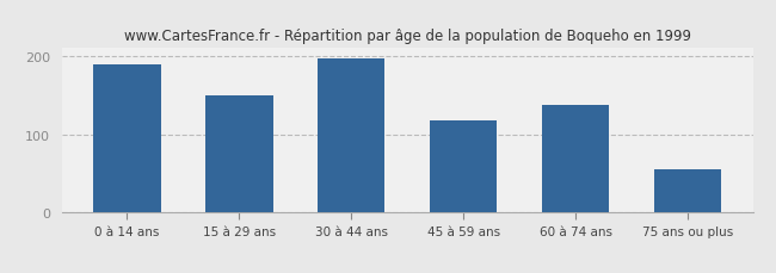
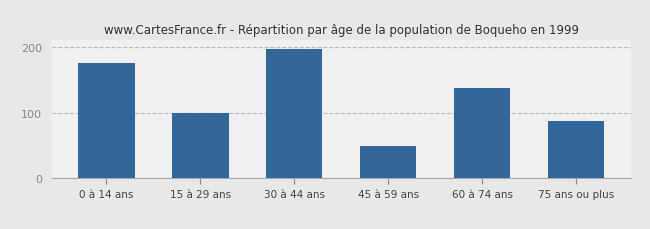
0 à 14 ans: 190 -> 176
15 à 29 ans: 150 -> 100
45 à 59 ans: 118 -> 50
75 ans ou plus: 55 -> 88
